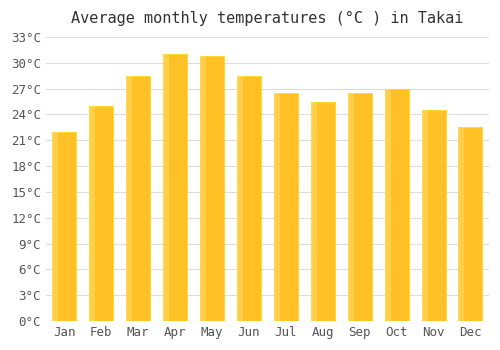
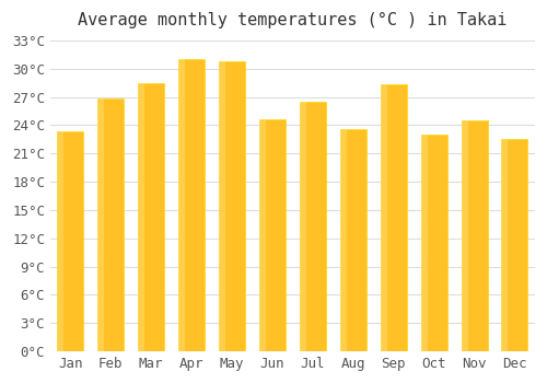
Jan: 22.0°C -> 23.4°C
Feb: 25.0°C -> 26.8°C
Jun: 28.5°C -> 24.6°C
Aug: 25.5°C -> 23.6°C
Sep: 26.5°C -> 28.4°C
Oct: 27.0°C -> 23.0°C
